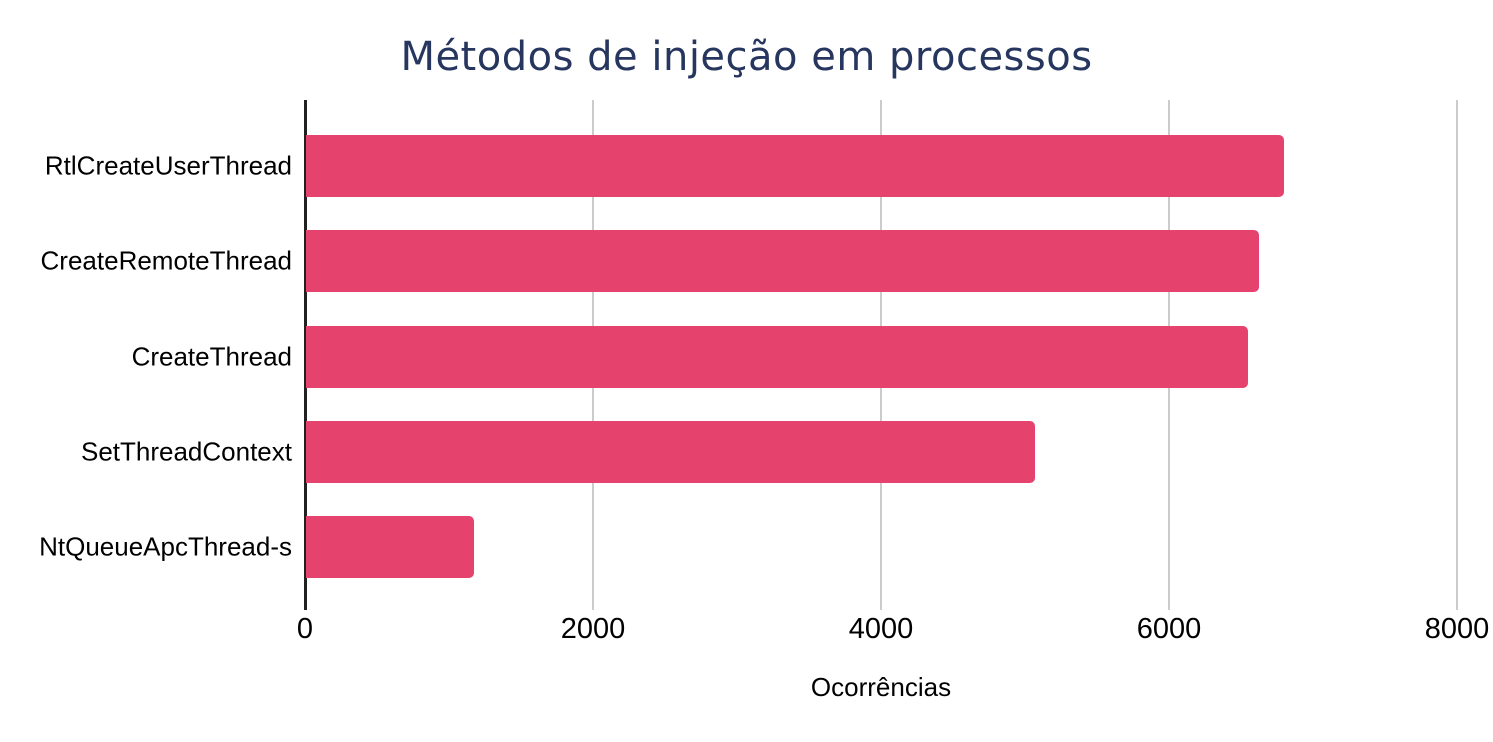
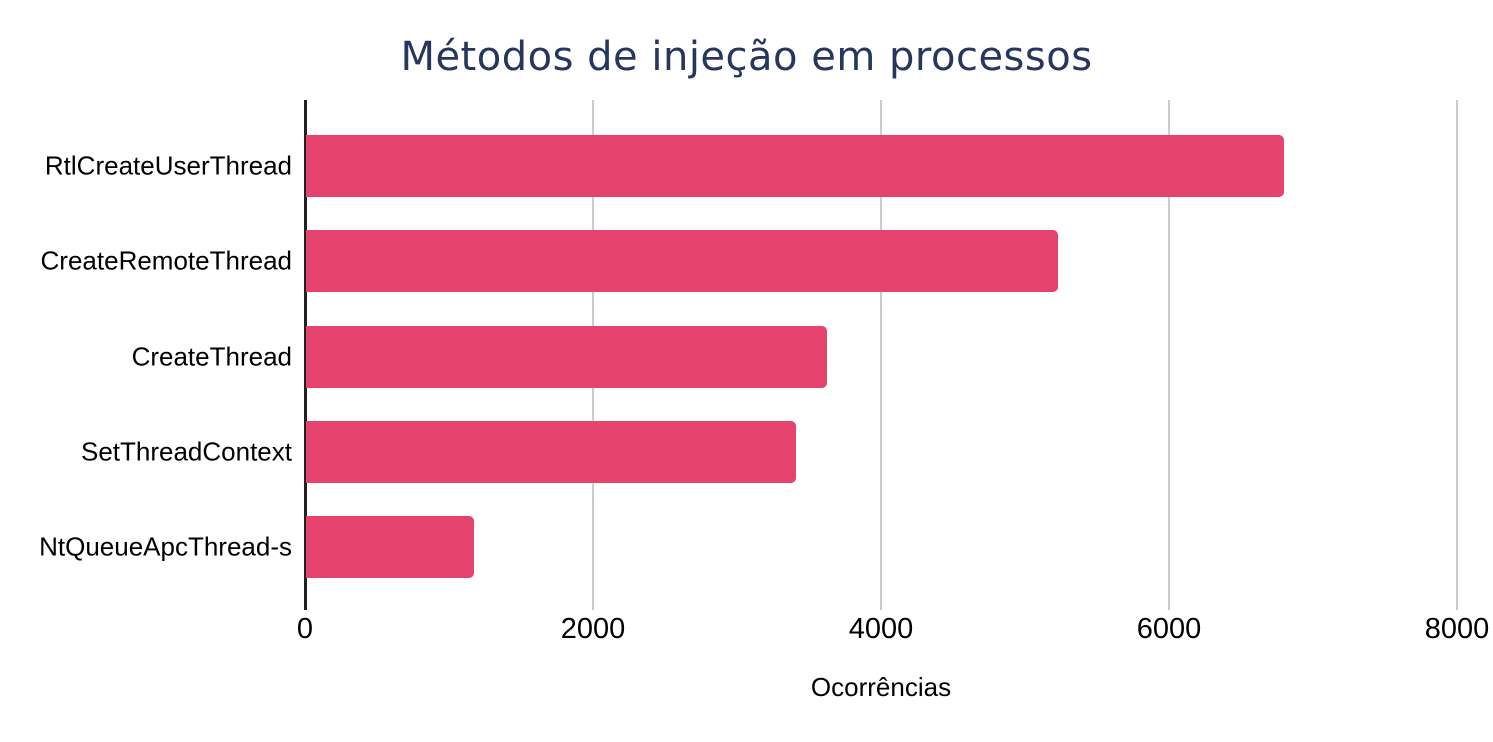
CreateRemoteThread: 6620 -> 5220
CreateThread: 6540 -> 3620
SetThreadContext: 5060 -> 3400
